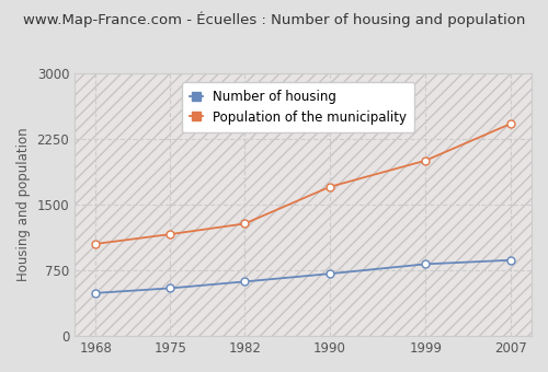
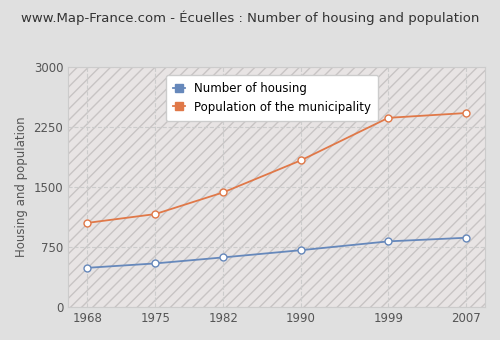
Population of the municipality/1982: 1280 -> 1430
Population of the municipality/1990: 1700 -> 1830
Population of the municipality/1999: 2000 -> 2360
